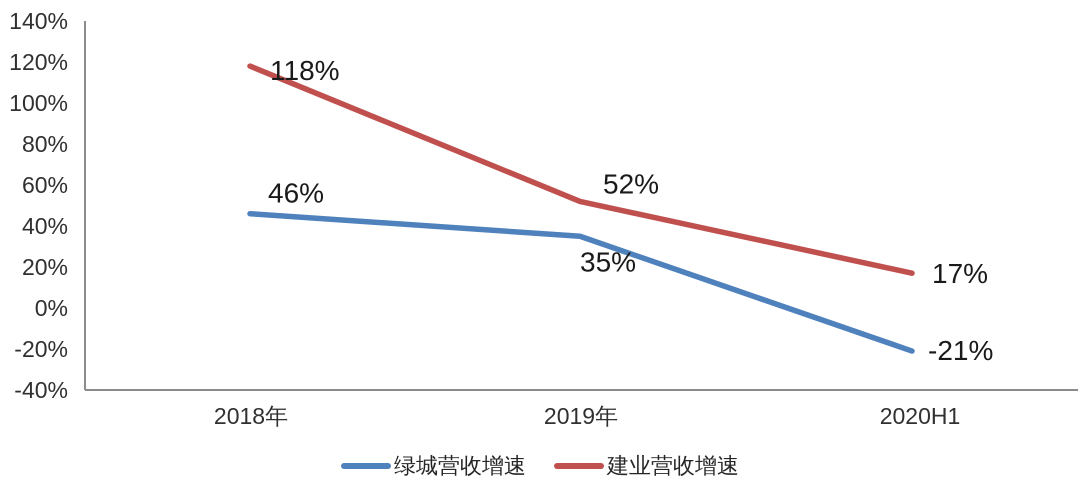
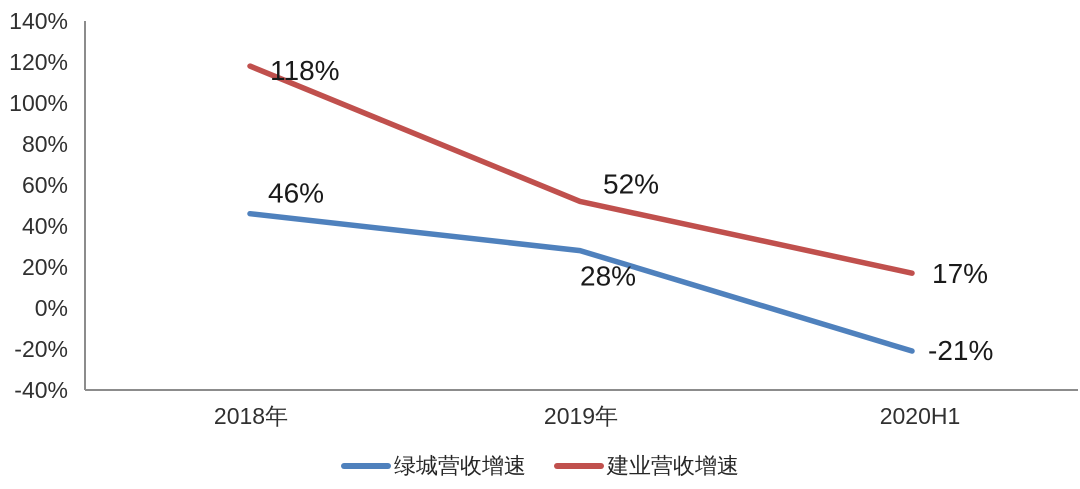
绿城营收增速/2019年: 35% -> 28%
